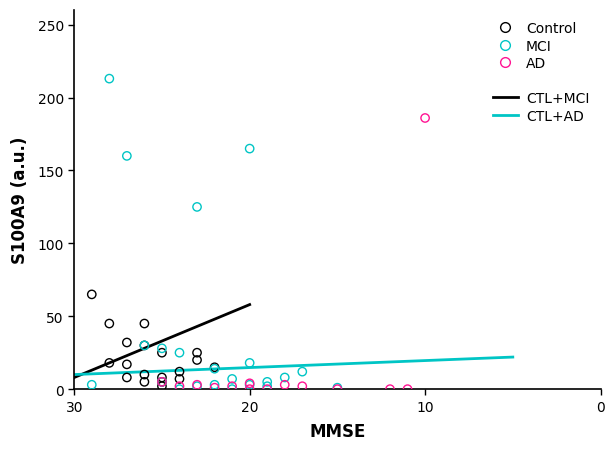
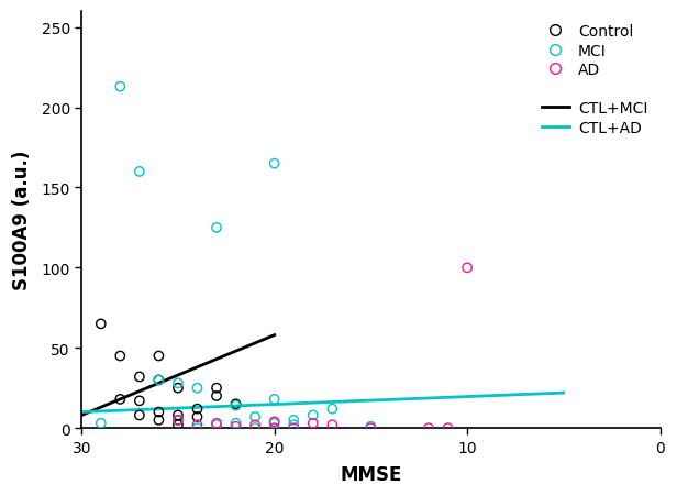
AD/10: 186 -> 100
